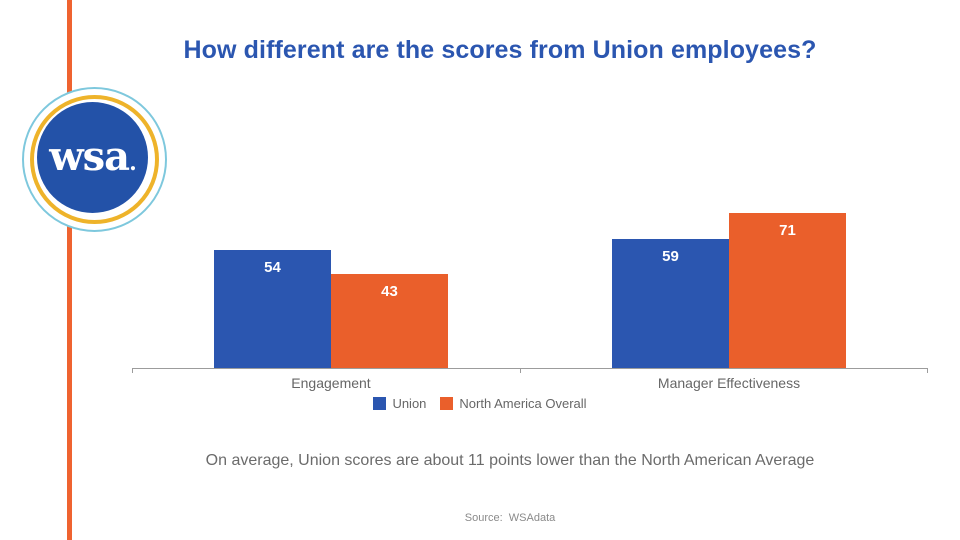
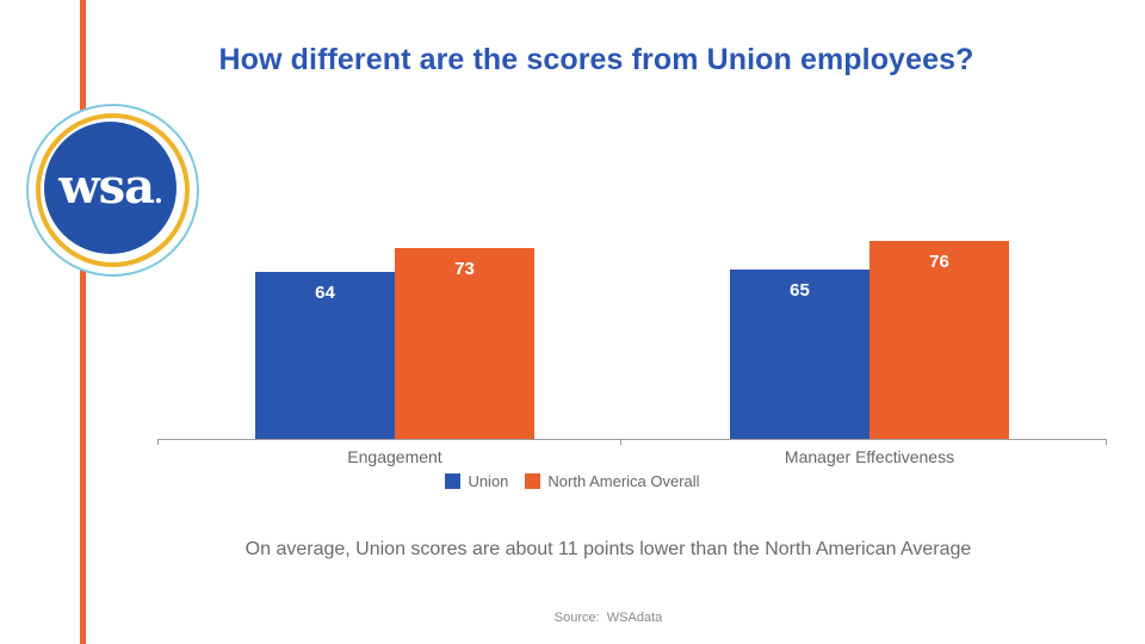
Union/Engagement: 54 -> 64
North America Overall/Engagement: 43 -> 73
Union/Manager Effectiveness: 59 -> 65
North America Overall/Manager Effectiveness: 71 -> 76
